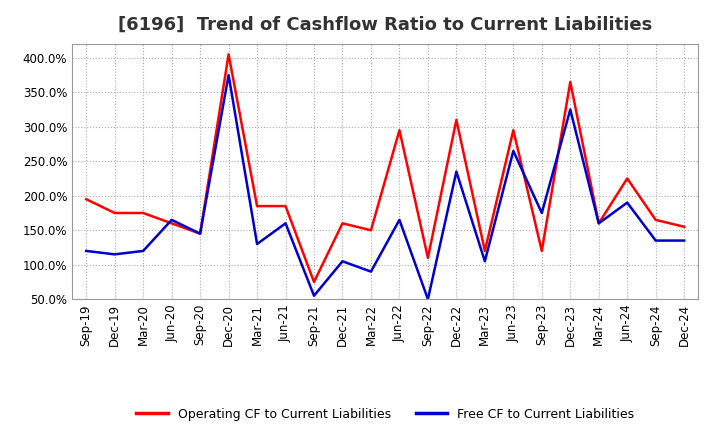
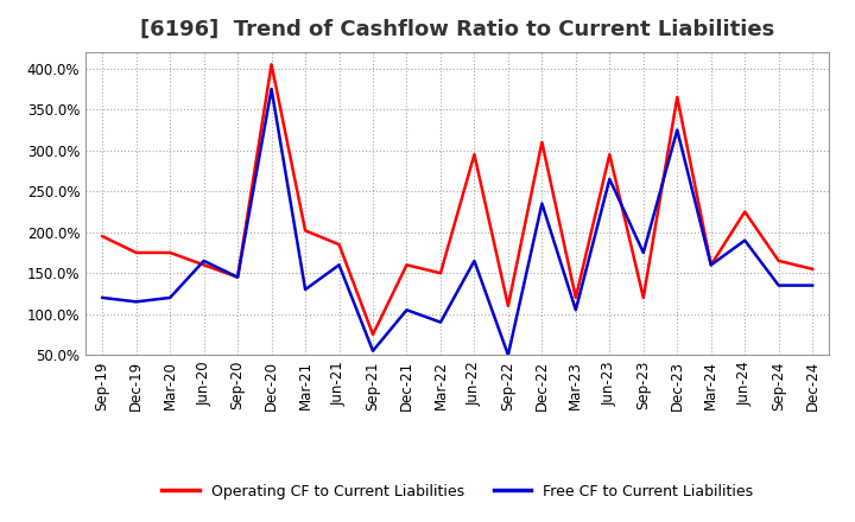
Operating CF to Current Liabilities/Mar-21: 185% -> 202%
